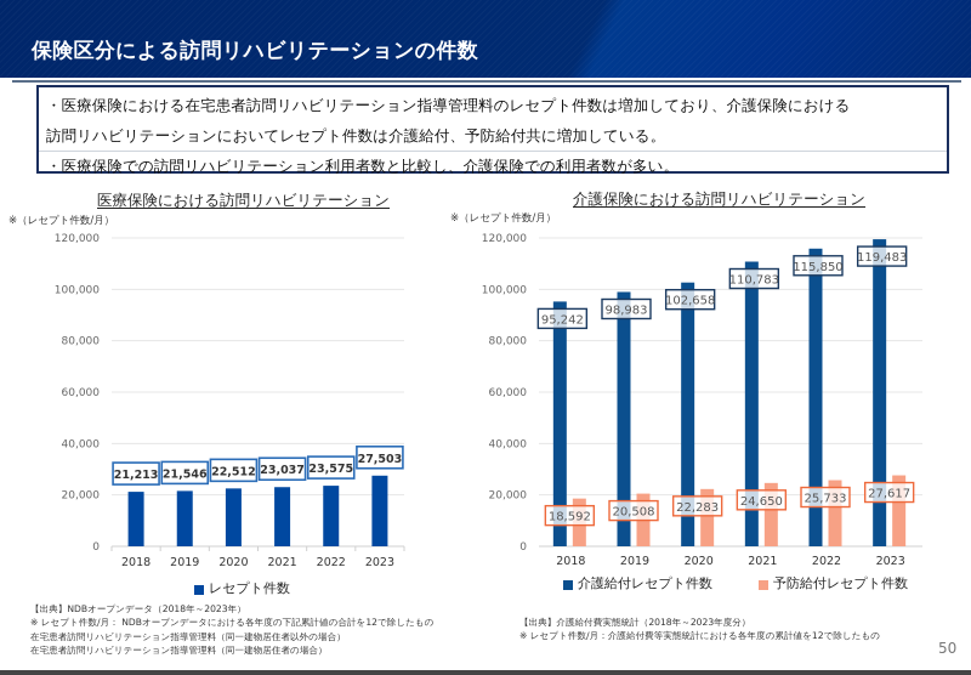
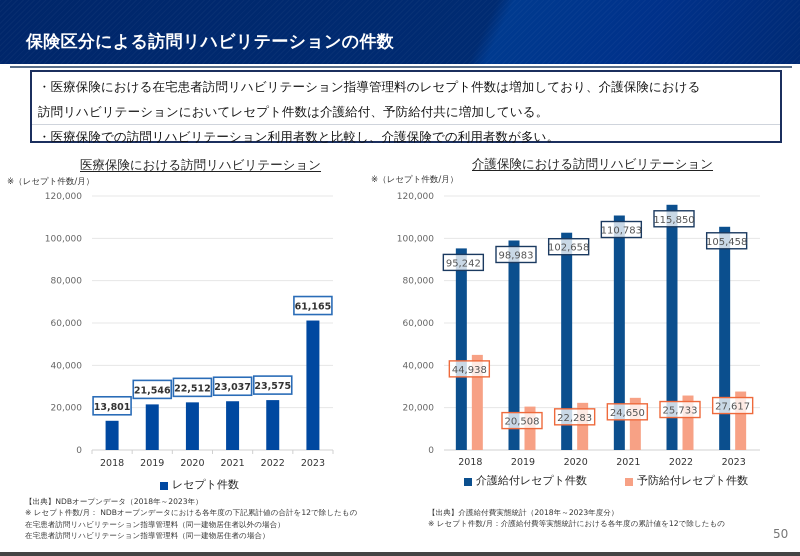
医療保険における訪問リハビリテーション/2018: 21,213 -> 13,801
医療保険における訪問リハビリテーション/2023: 27,503 -> 61,165
介護保険における訪問リハビリテーション/予防給付レセプト件数/2018: 18,592 -> 44,938
介護保険における訪問リハビリテーション/介護給付レセプト件数/2023: 119,483 -> 105,458
